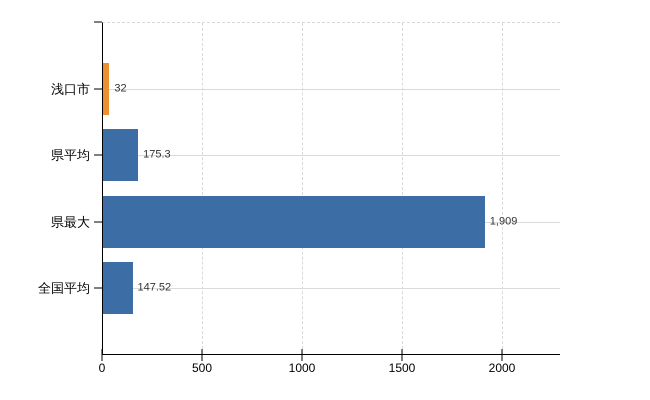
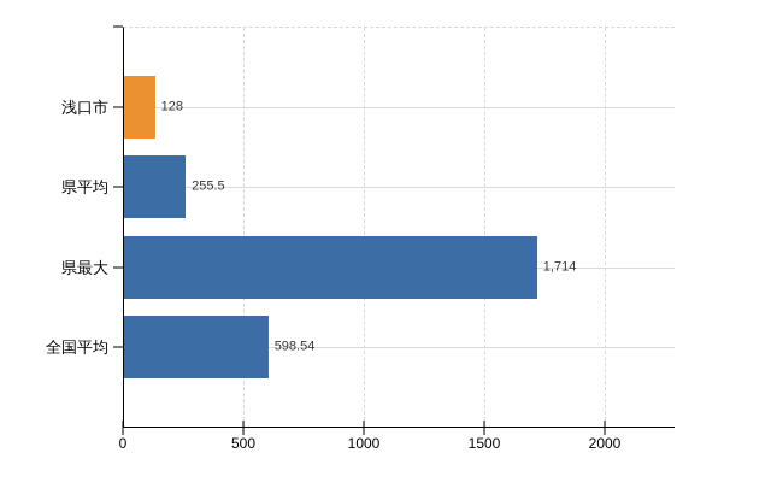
浅口市: 32 -> 128
県平均: 175.3 -> 255.5
県最大: 1,909 -> 1,714
全国平均: 147.52 -> 598.54
